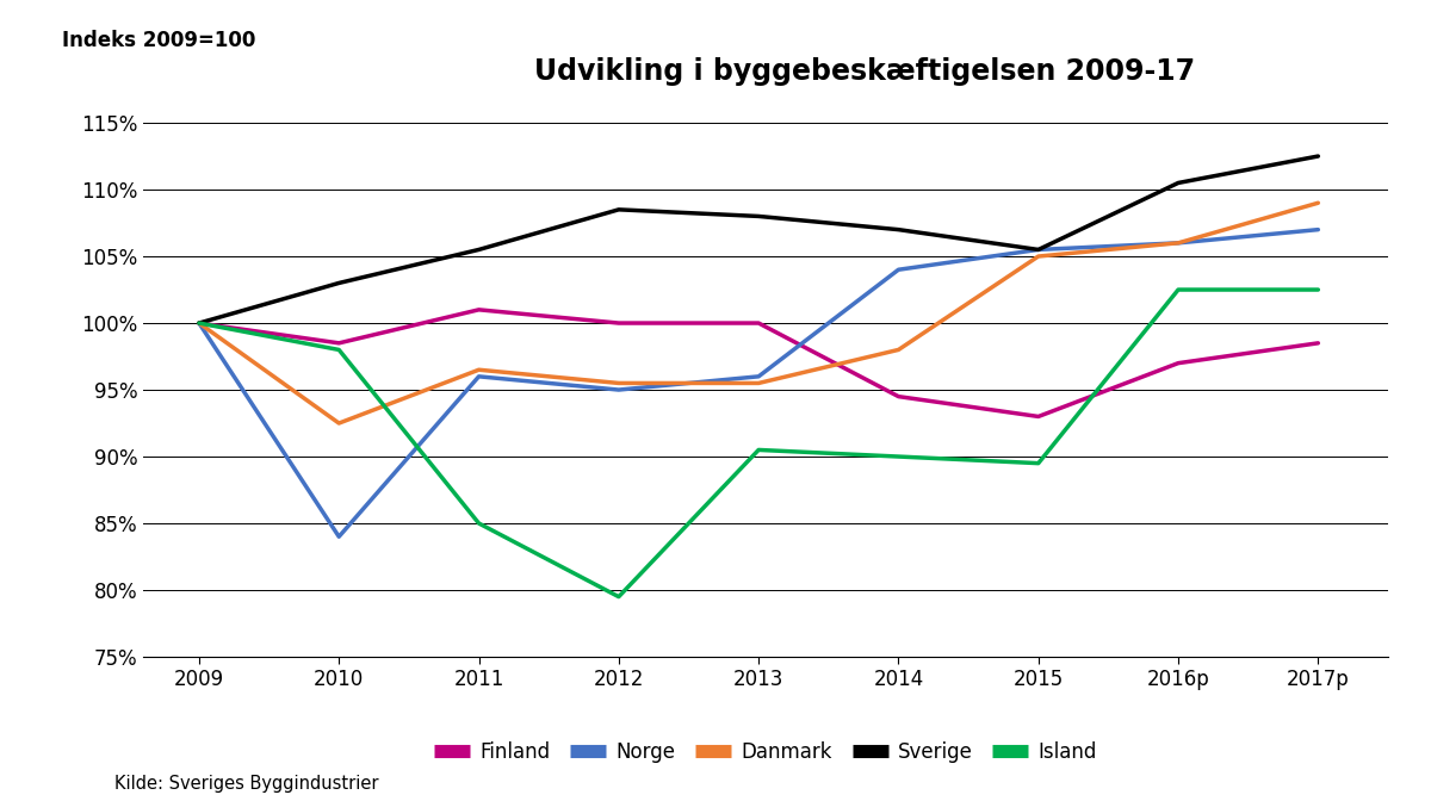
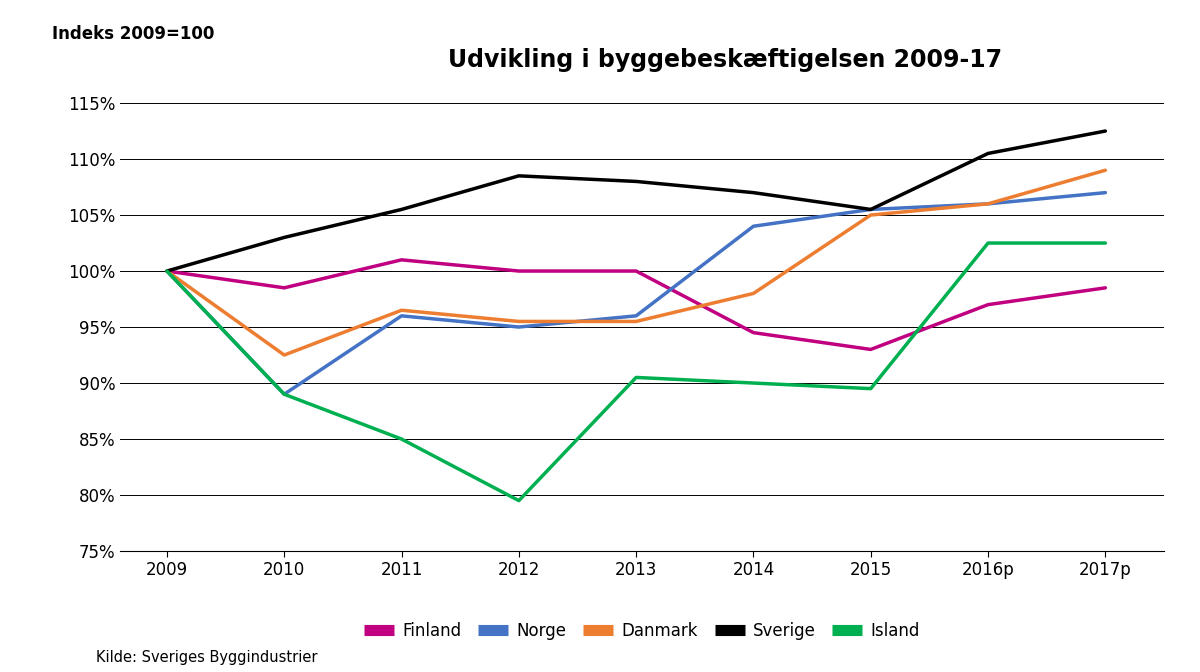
Norge/2010: 84.0% -> 89.0%
Island/2010: 98.0% -> 89.0%
